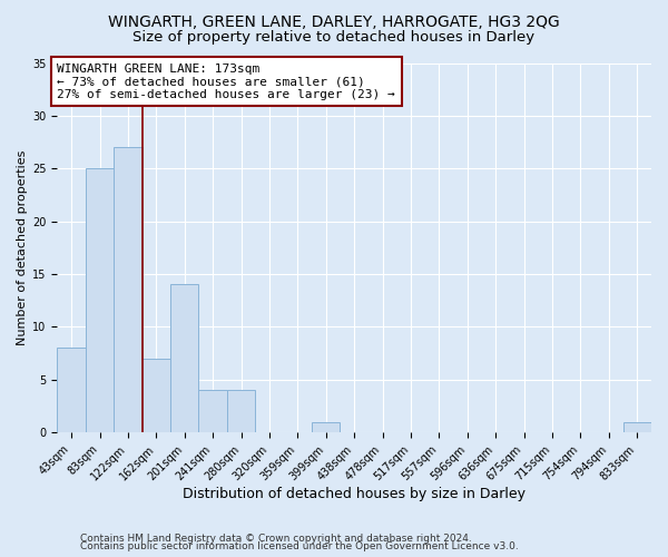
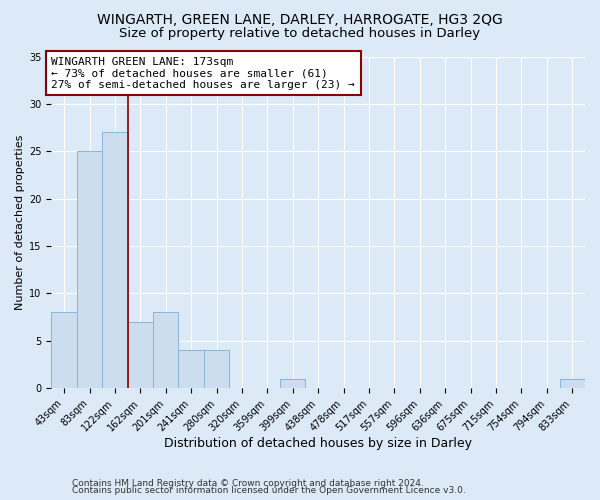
201sqm: 14 -> 8
